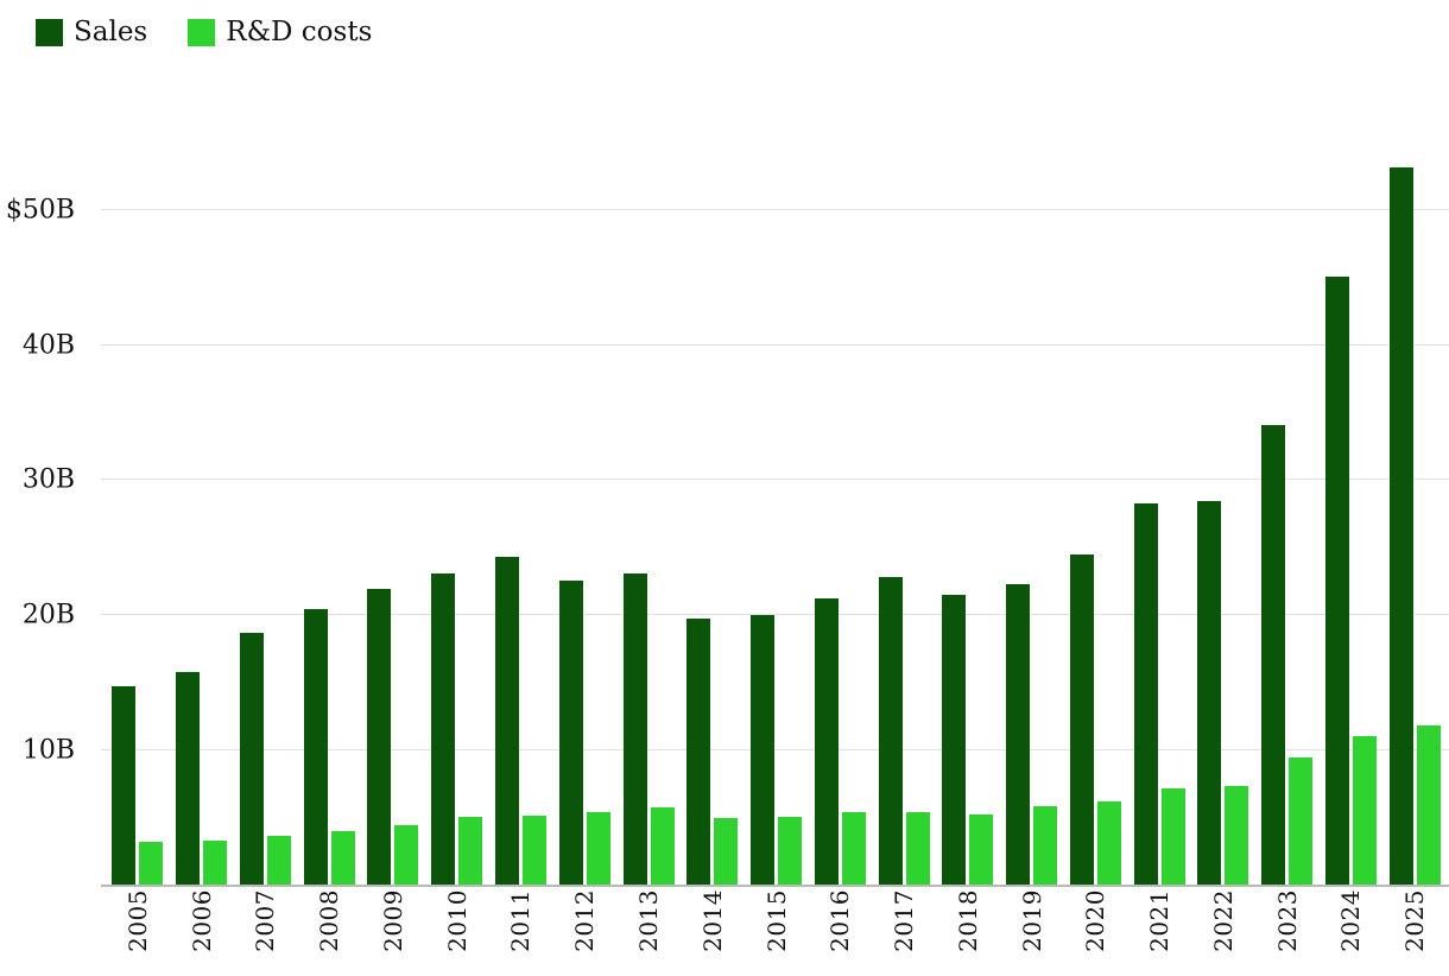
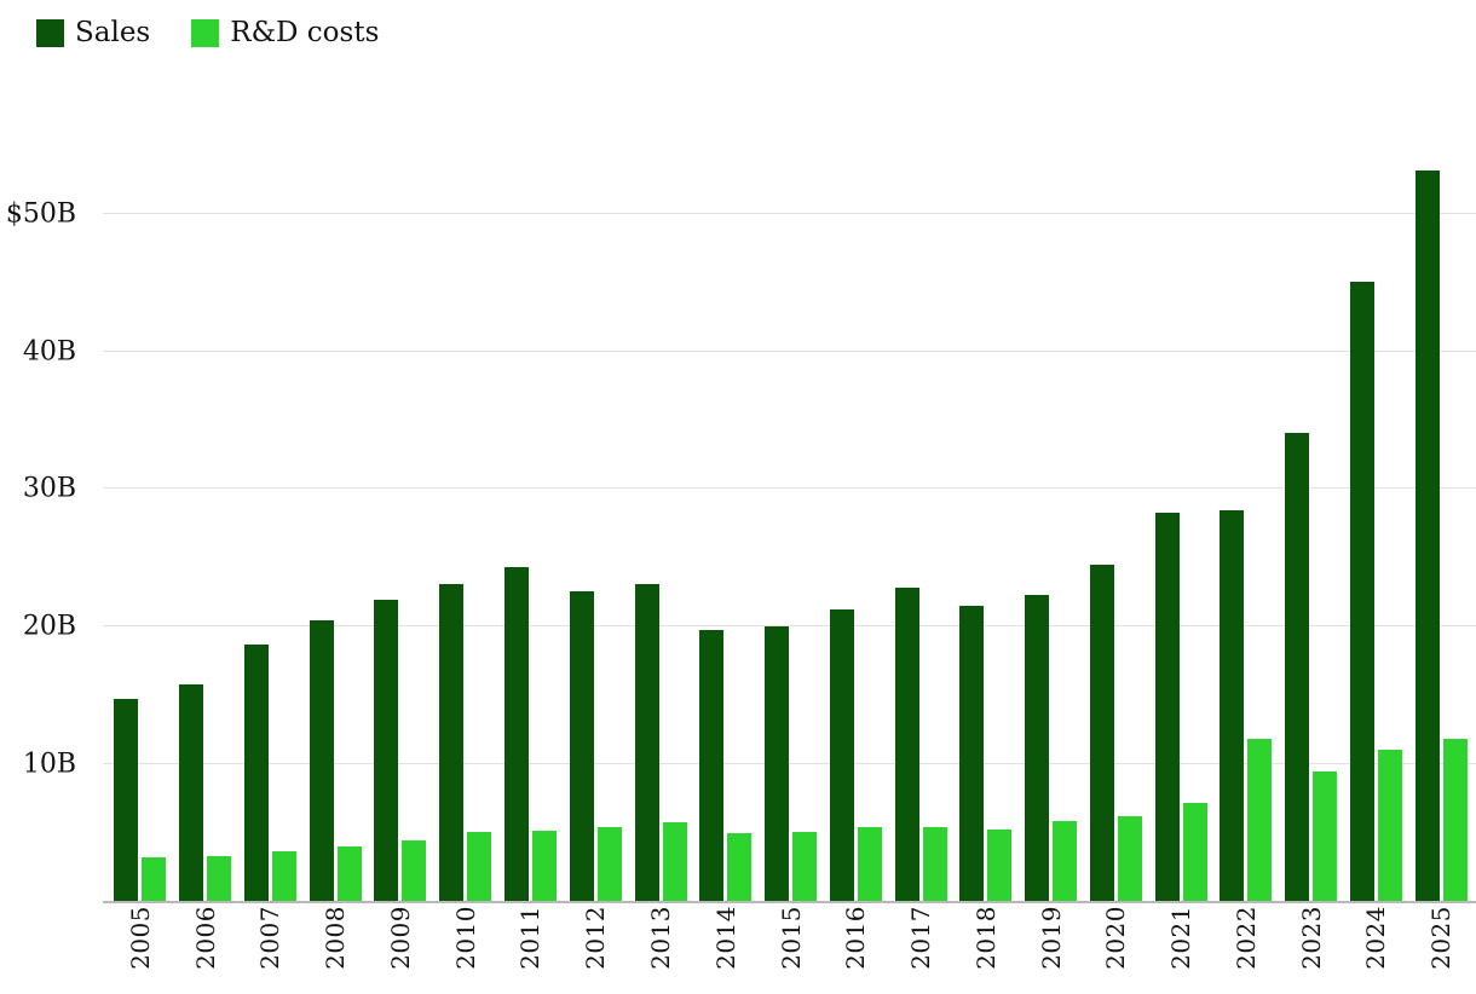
R&D costs/2022: $7.3B -> $11.8B
